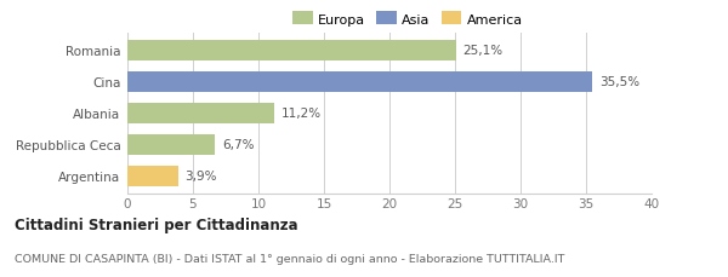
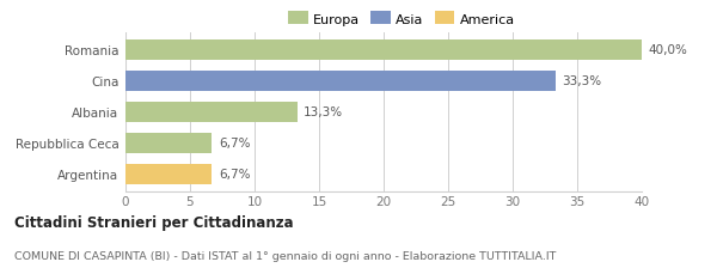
Romania: 25,1% -> 40,0%
Cina: 35,5% -> 33,3%
Albania: 11,2% -> 13,3%
Argentina: 3,9% -> 6,7%
